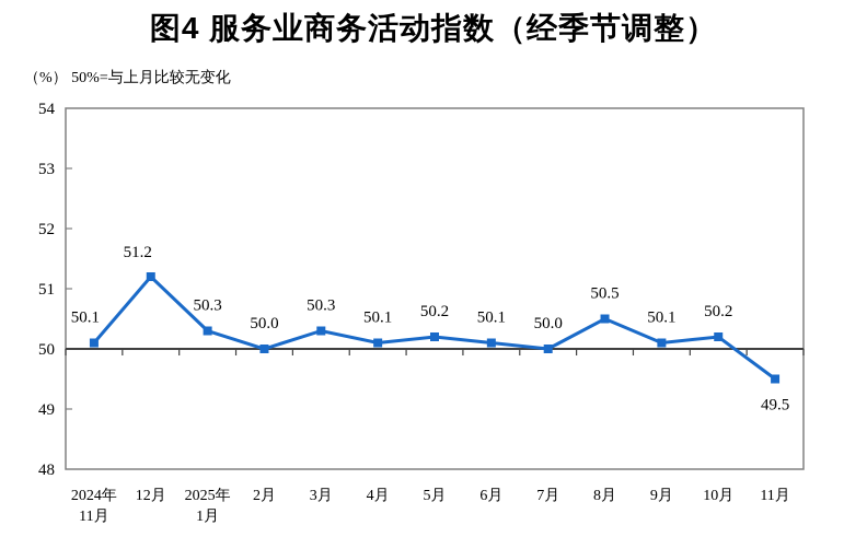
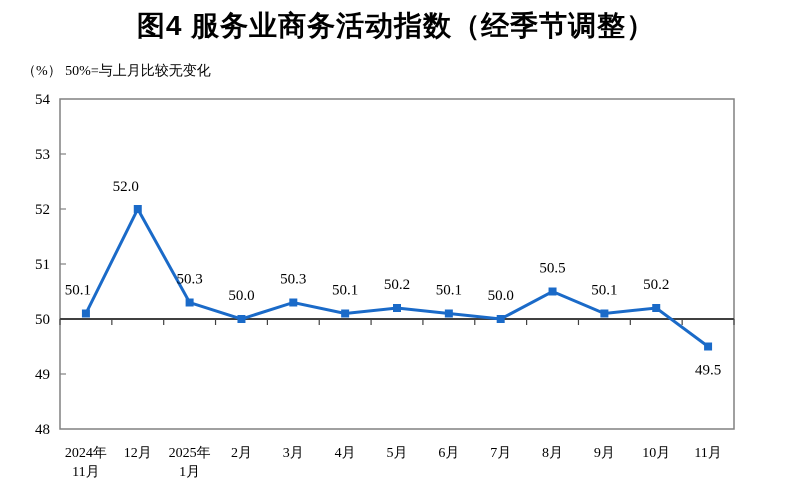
12月: 51.2 -> 52.0
